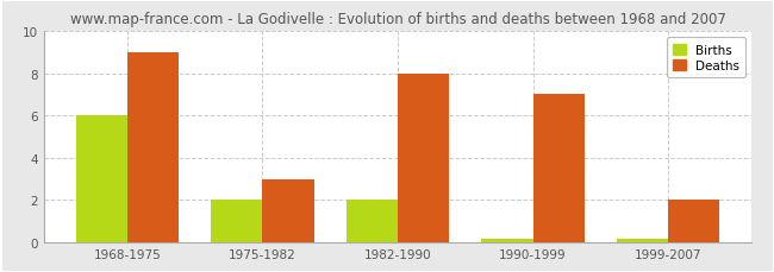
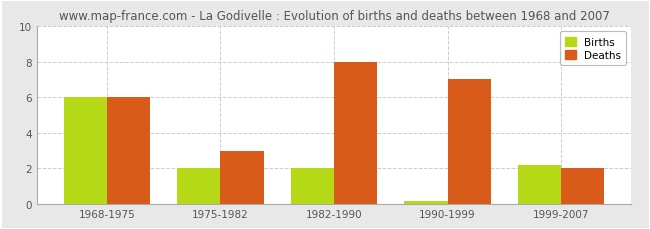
Deaths/1968-1975: 9 -> 6
Births/1999-2007: 0.1 -> 2.2
